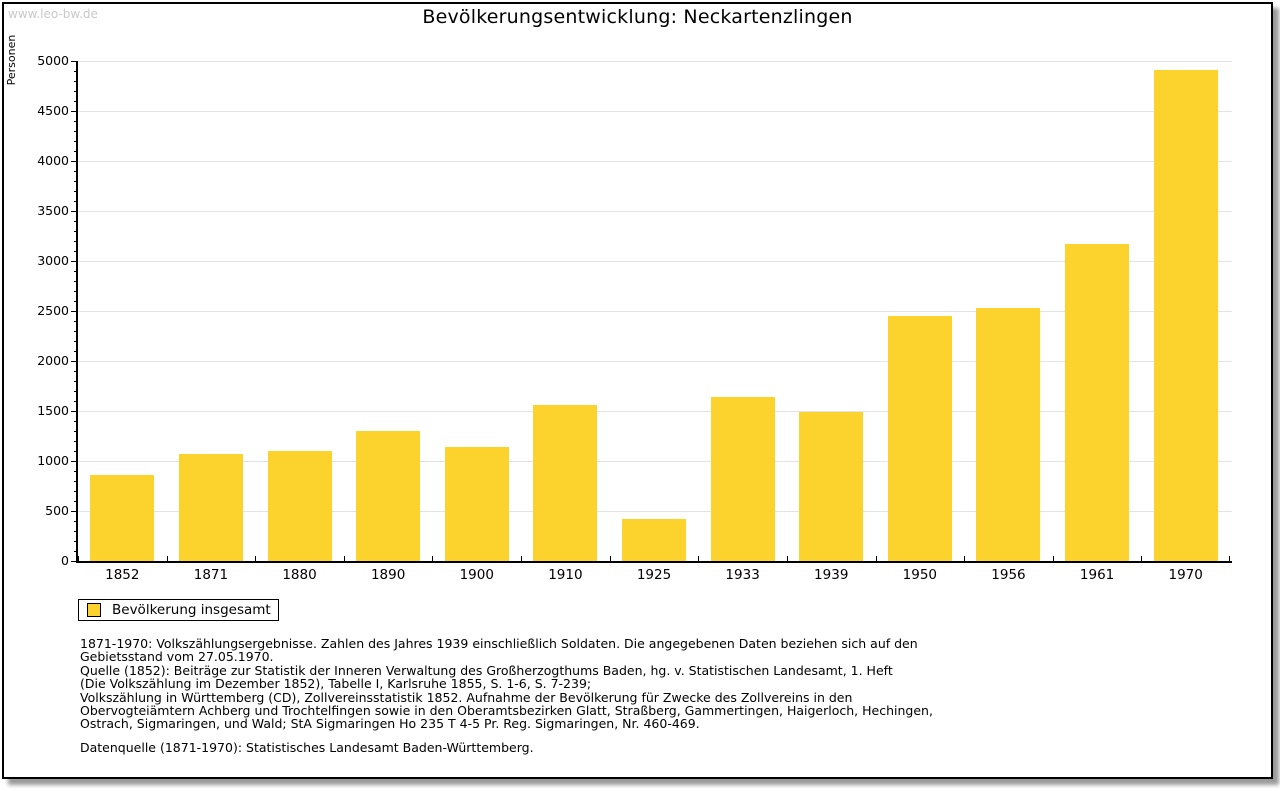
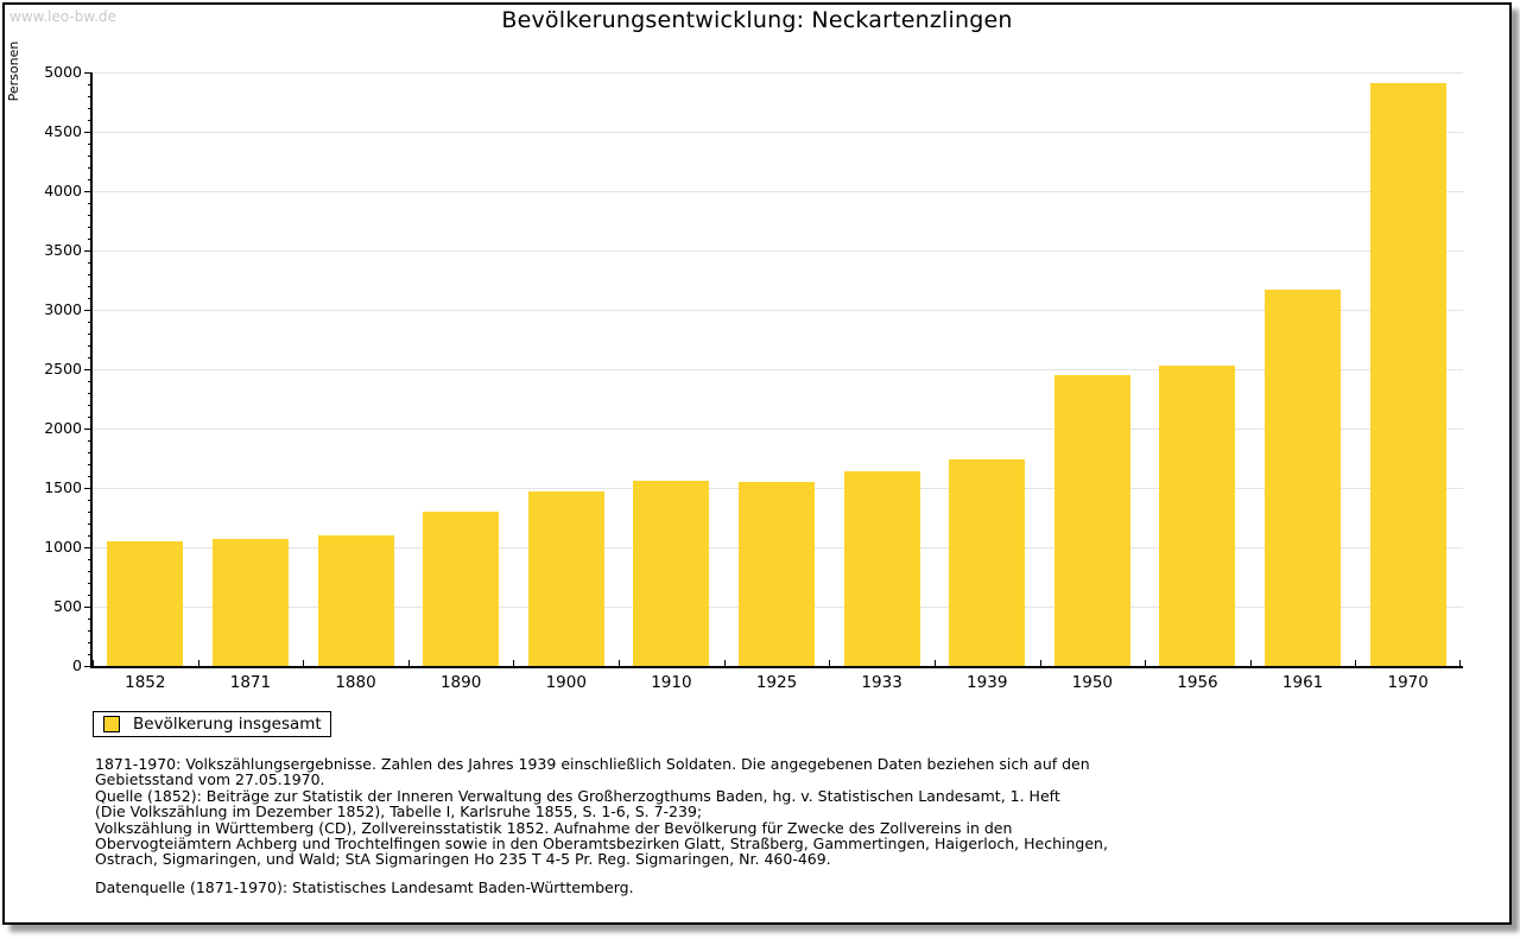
1852: 860 -> 1050
1900: 1140 -> 1480
1925: 420 -> 1550
1939: 1490 -> 1740
